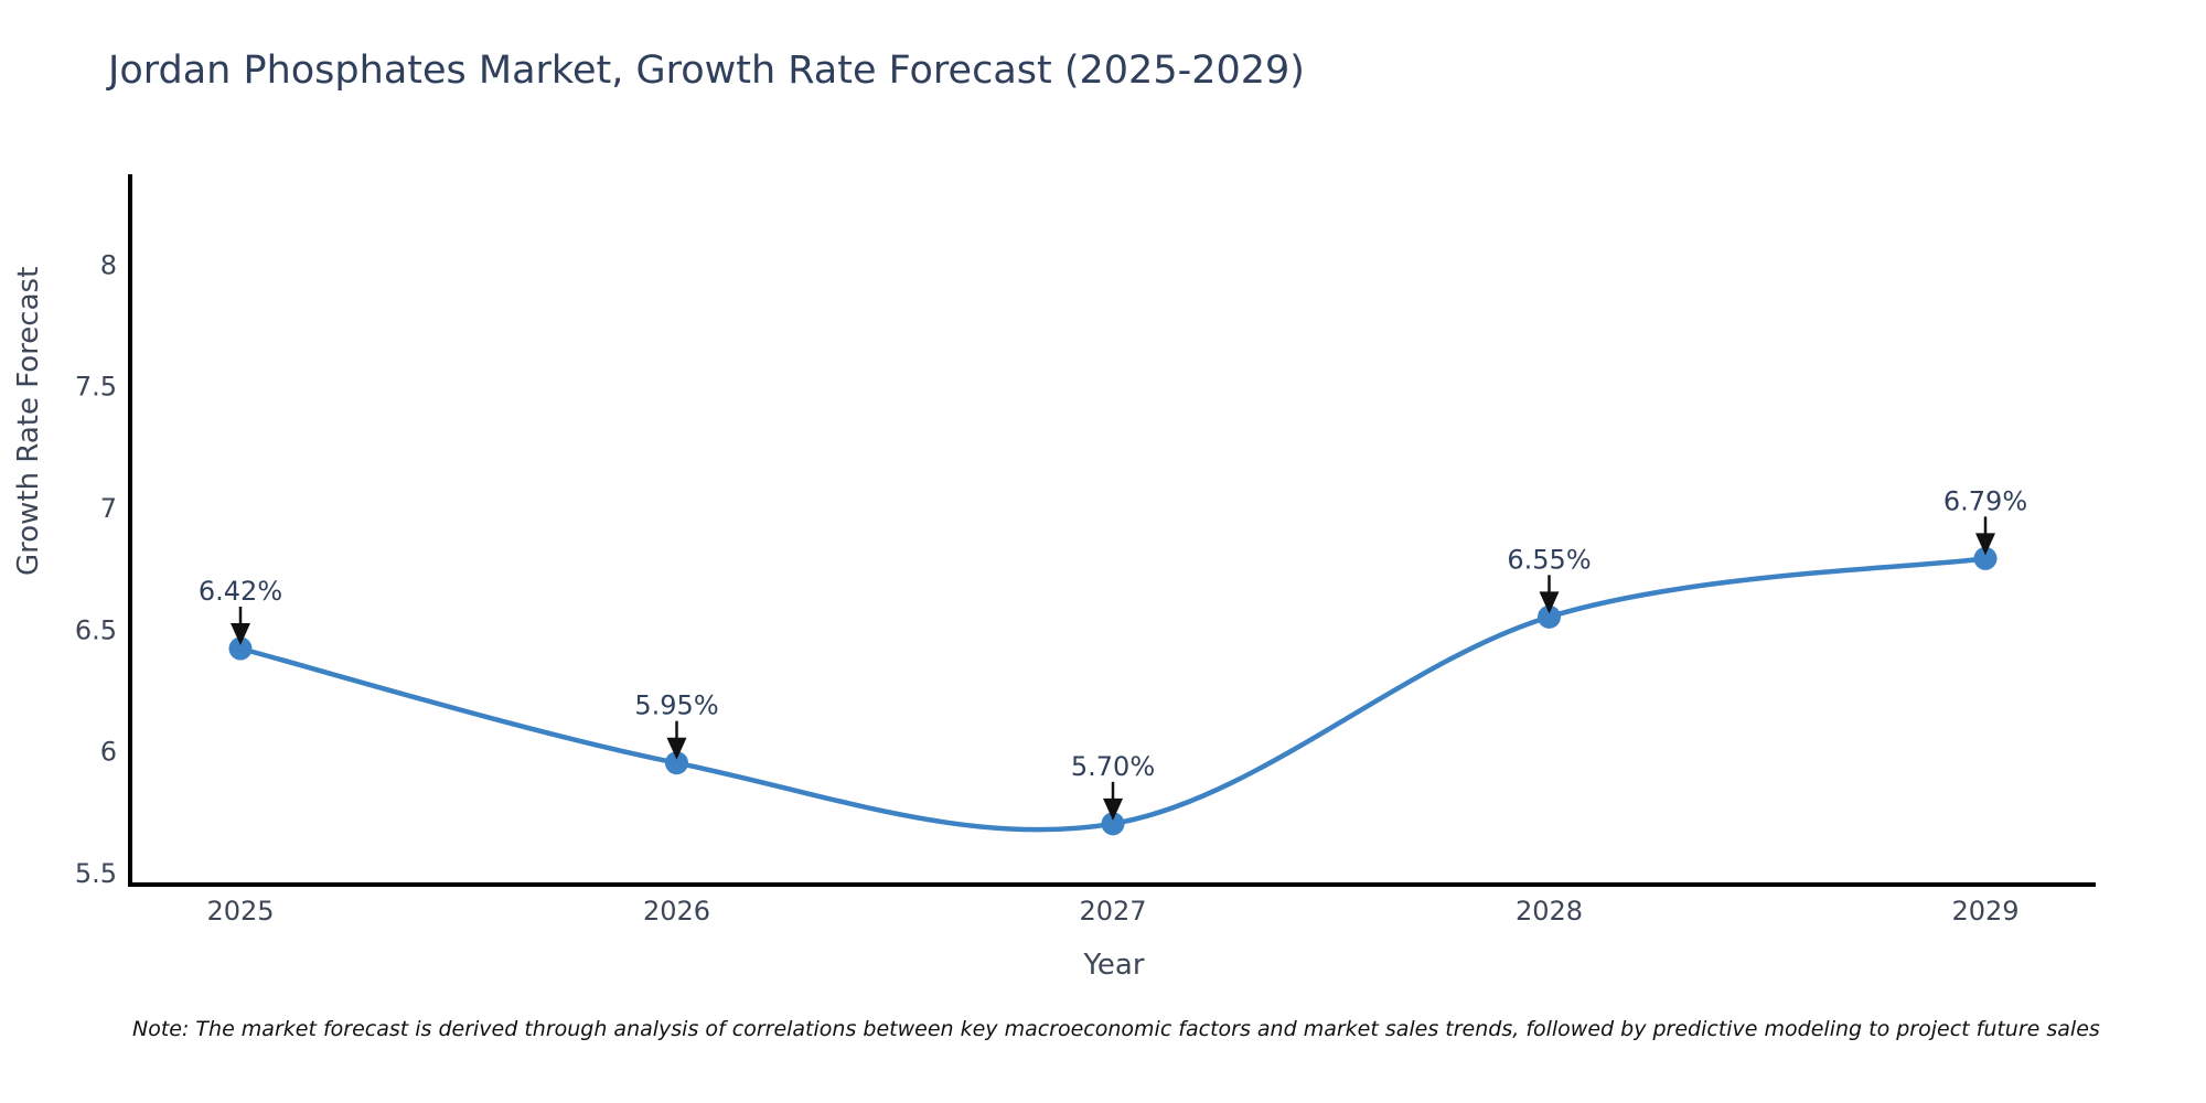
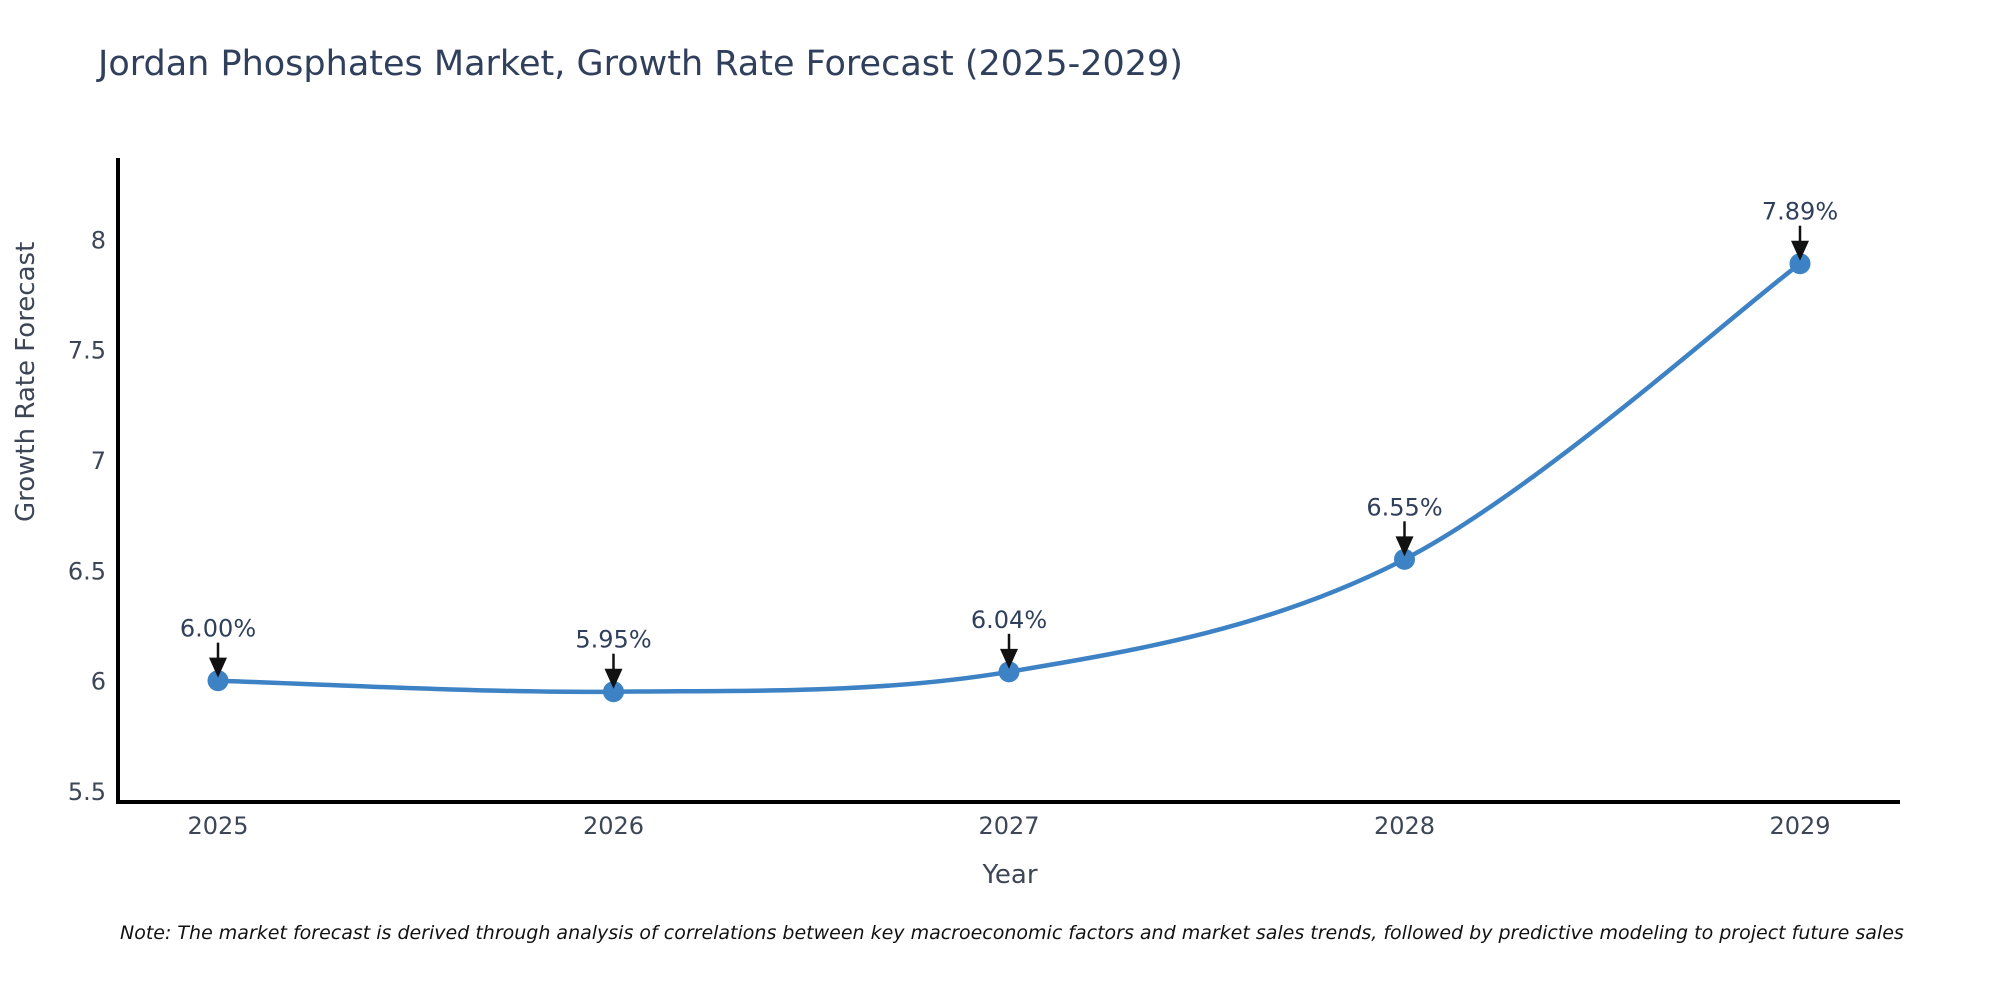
2025: 6.42% -> 6.00%
2027: 5.70% -> 6.04%
2029: 6.79% -> 7.89%
